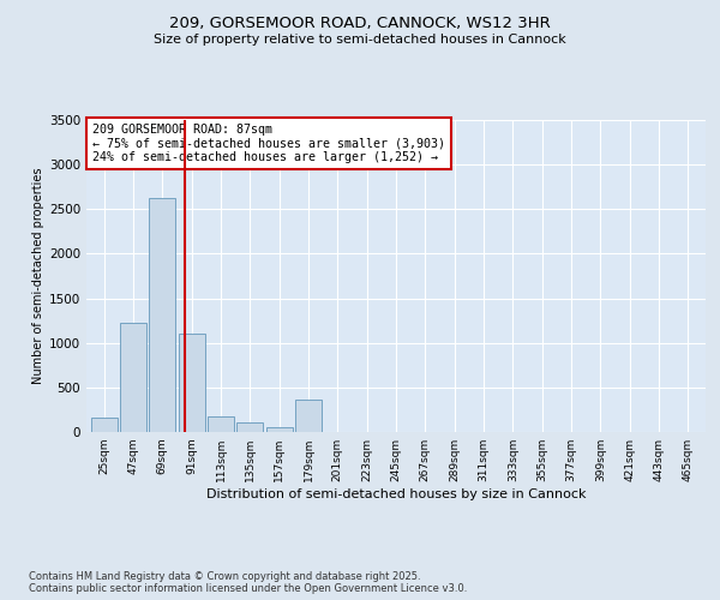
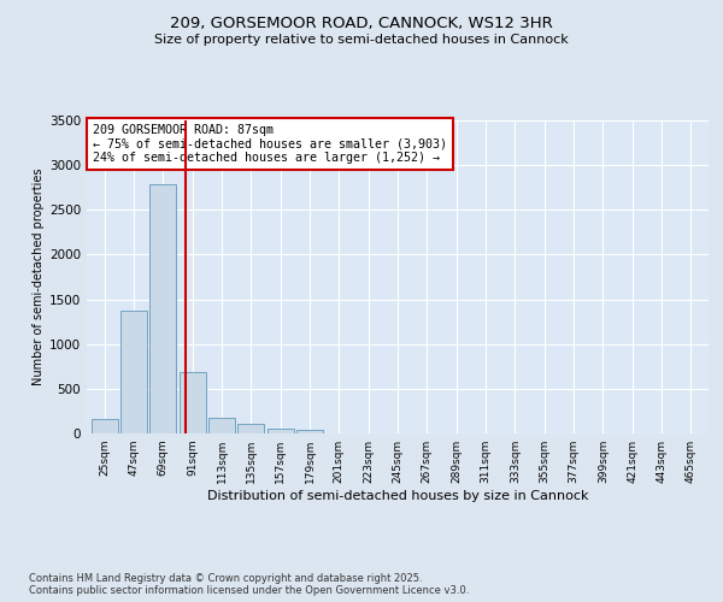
47sqm: 1220 -> 1370
69sqm: 2620 -> 2780
91sqm: 1100 -> 690
179sqm: 360 -> 40
